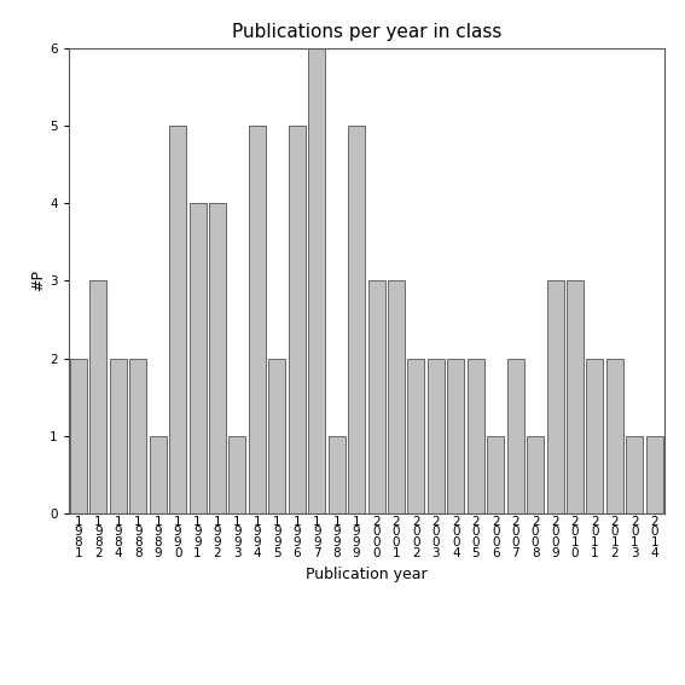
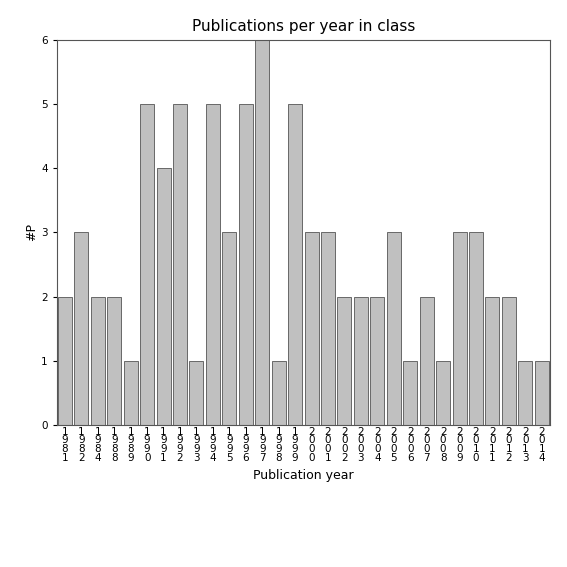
1 9 9 2: 4 -> 5
1 9 9 5: 2 -> 3
2 0 0 5: 2 -> 3
